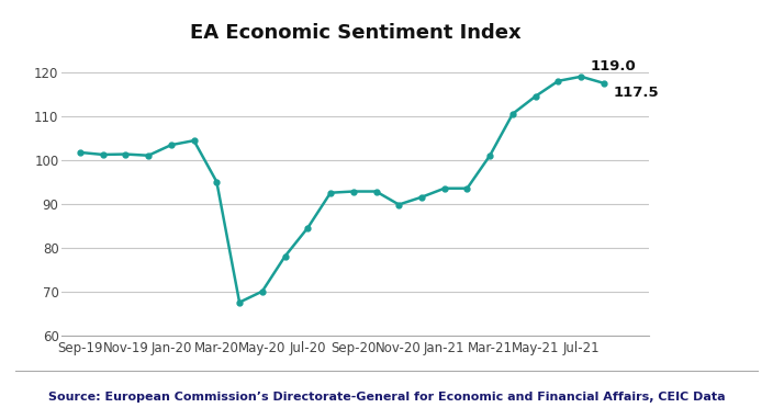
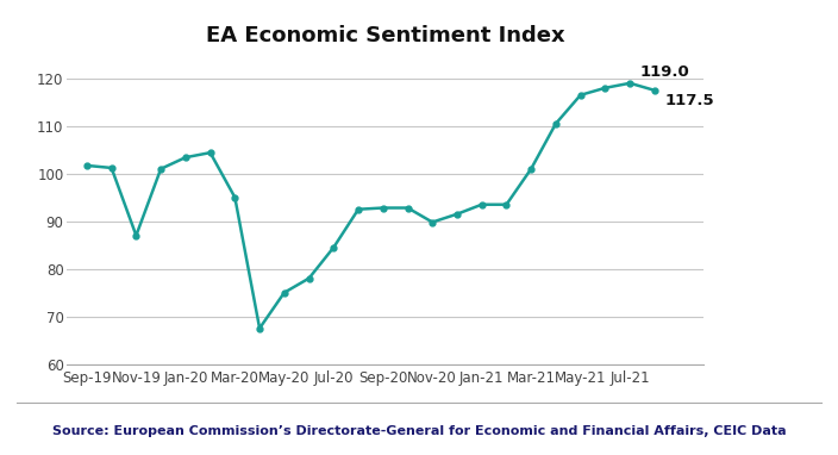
Nov-19: 101.3 -> 87.0
May-20: 70.0 -> 75.0
May-21: 114.5 -> 116.5
